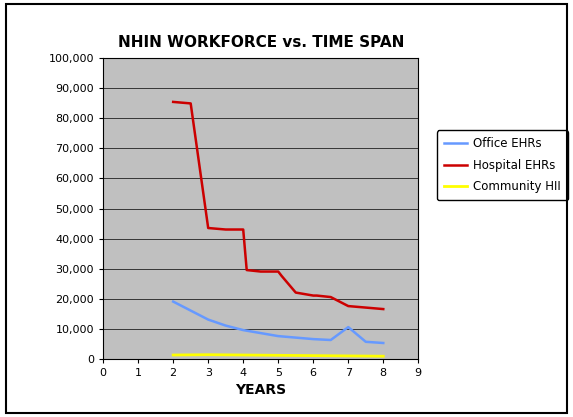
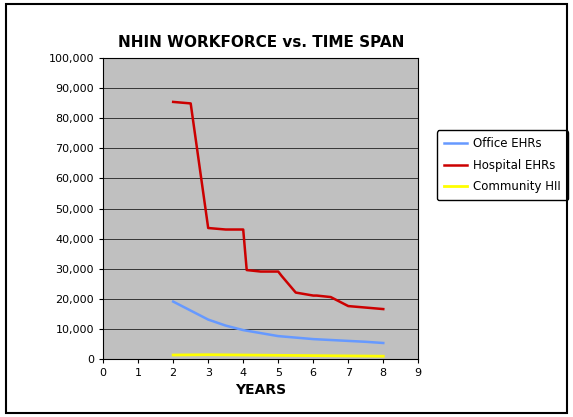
Office EHRs/7: 10,500 -> 5,900
